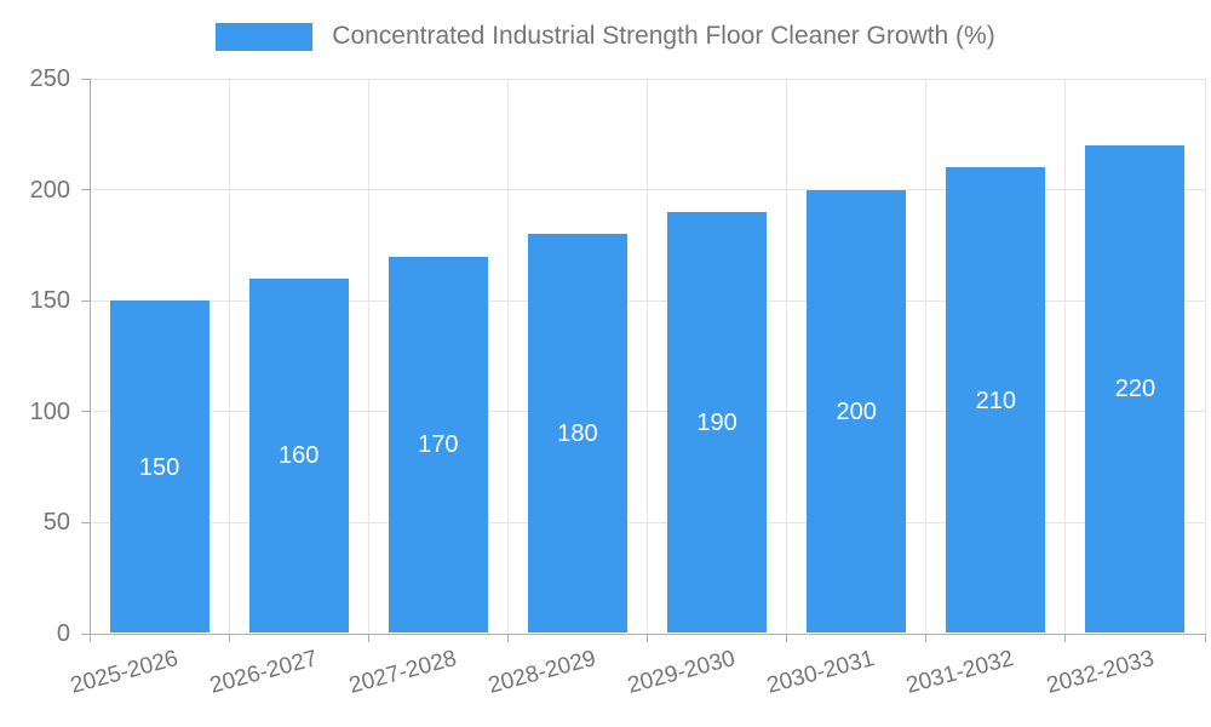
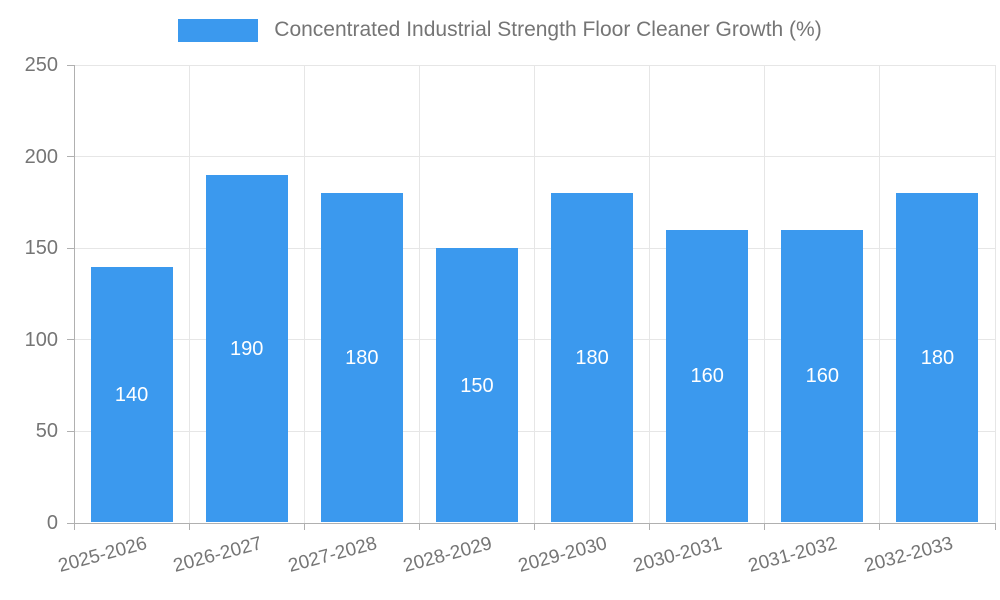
2025-2026: 150 -> 140
2026-2027: 160 -> 190
2027-2028: 170 -> 180
2028-2029: 180 -> 150
2029-2030: 190 -> 180
2030-2031: 200 -> 160
2031-2032: 210 -> 160
2032-2033: 220 -> 180
